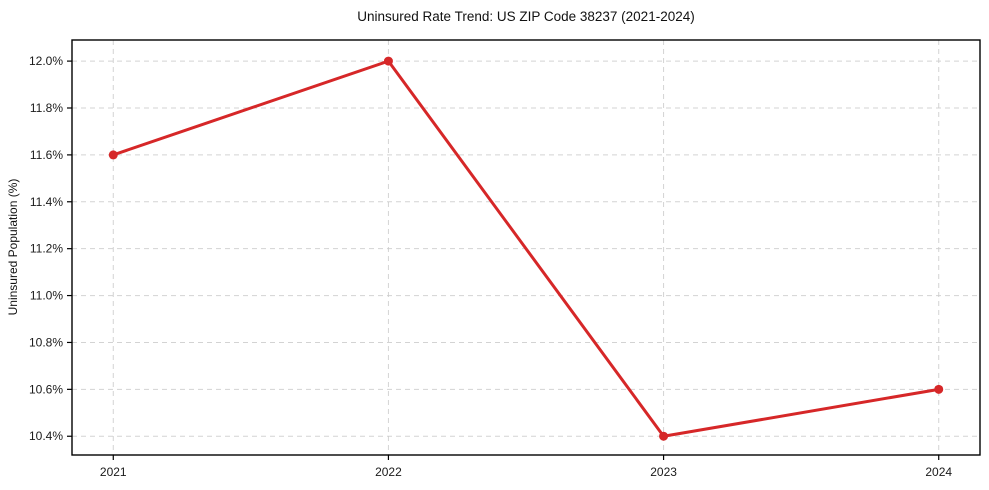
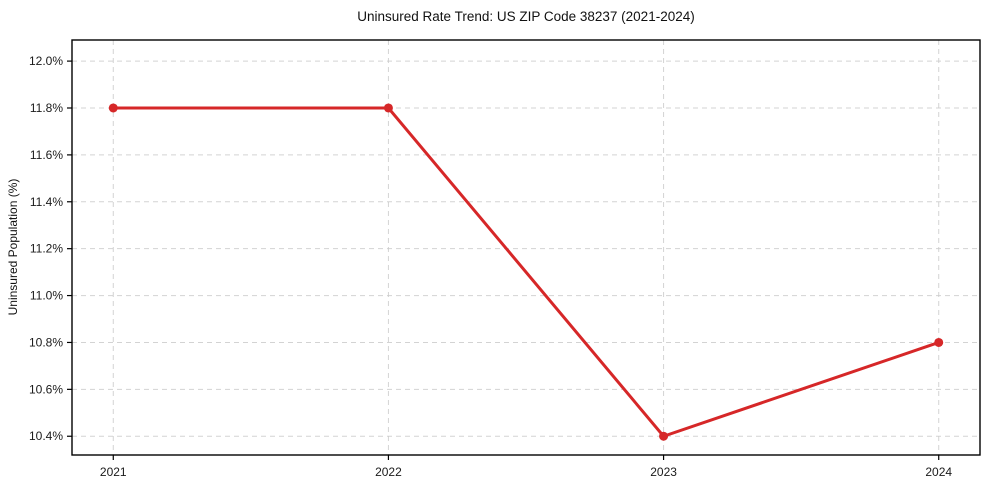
2021: 11.6% -> 11.8%
2022: 12.0% -> 11.8%
2024: 10.6% -> 10.8%
